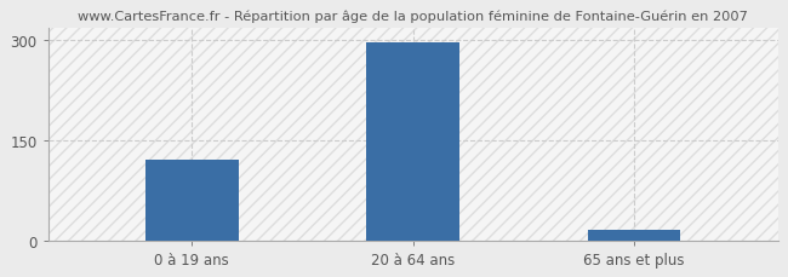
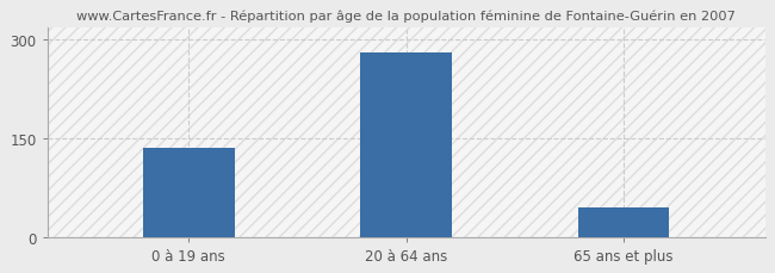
0 à 19 ans: 120 -> 135
20 à 64 ans: 296 -> 280
65 ans et plus: 16 -> 45
